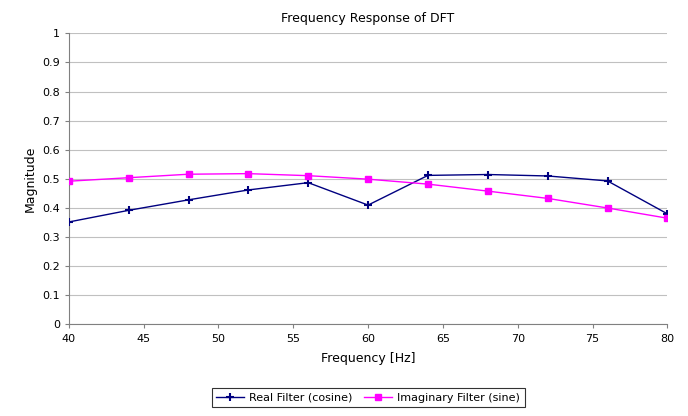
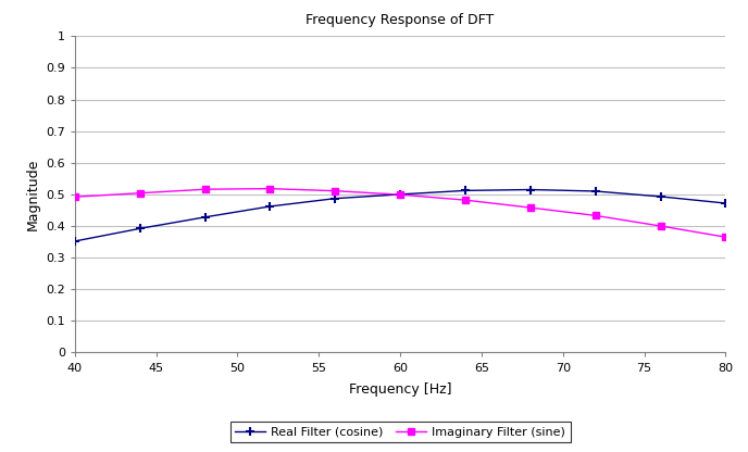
Real Filter (cosine)/60: 0.410 -> 0.500
Real Filter (cosine)/80: 0.380 -> 0.472
